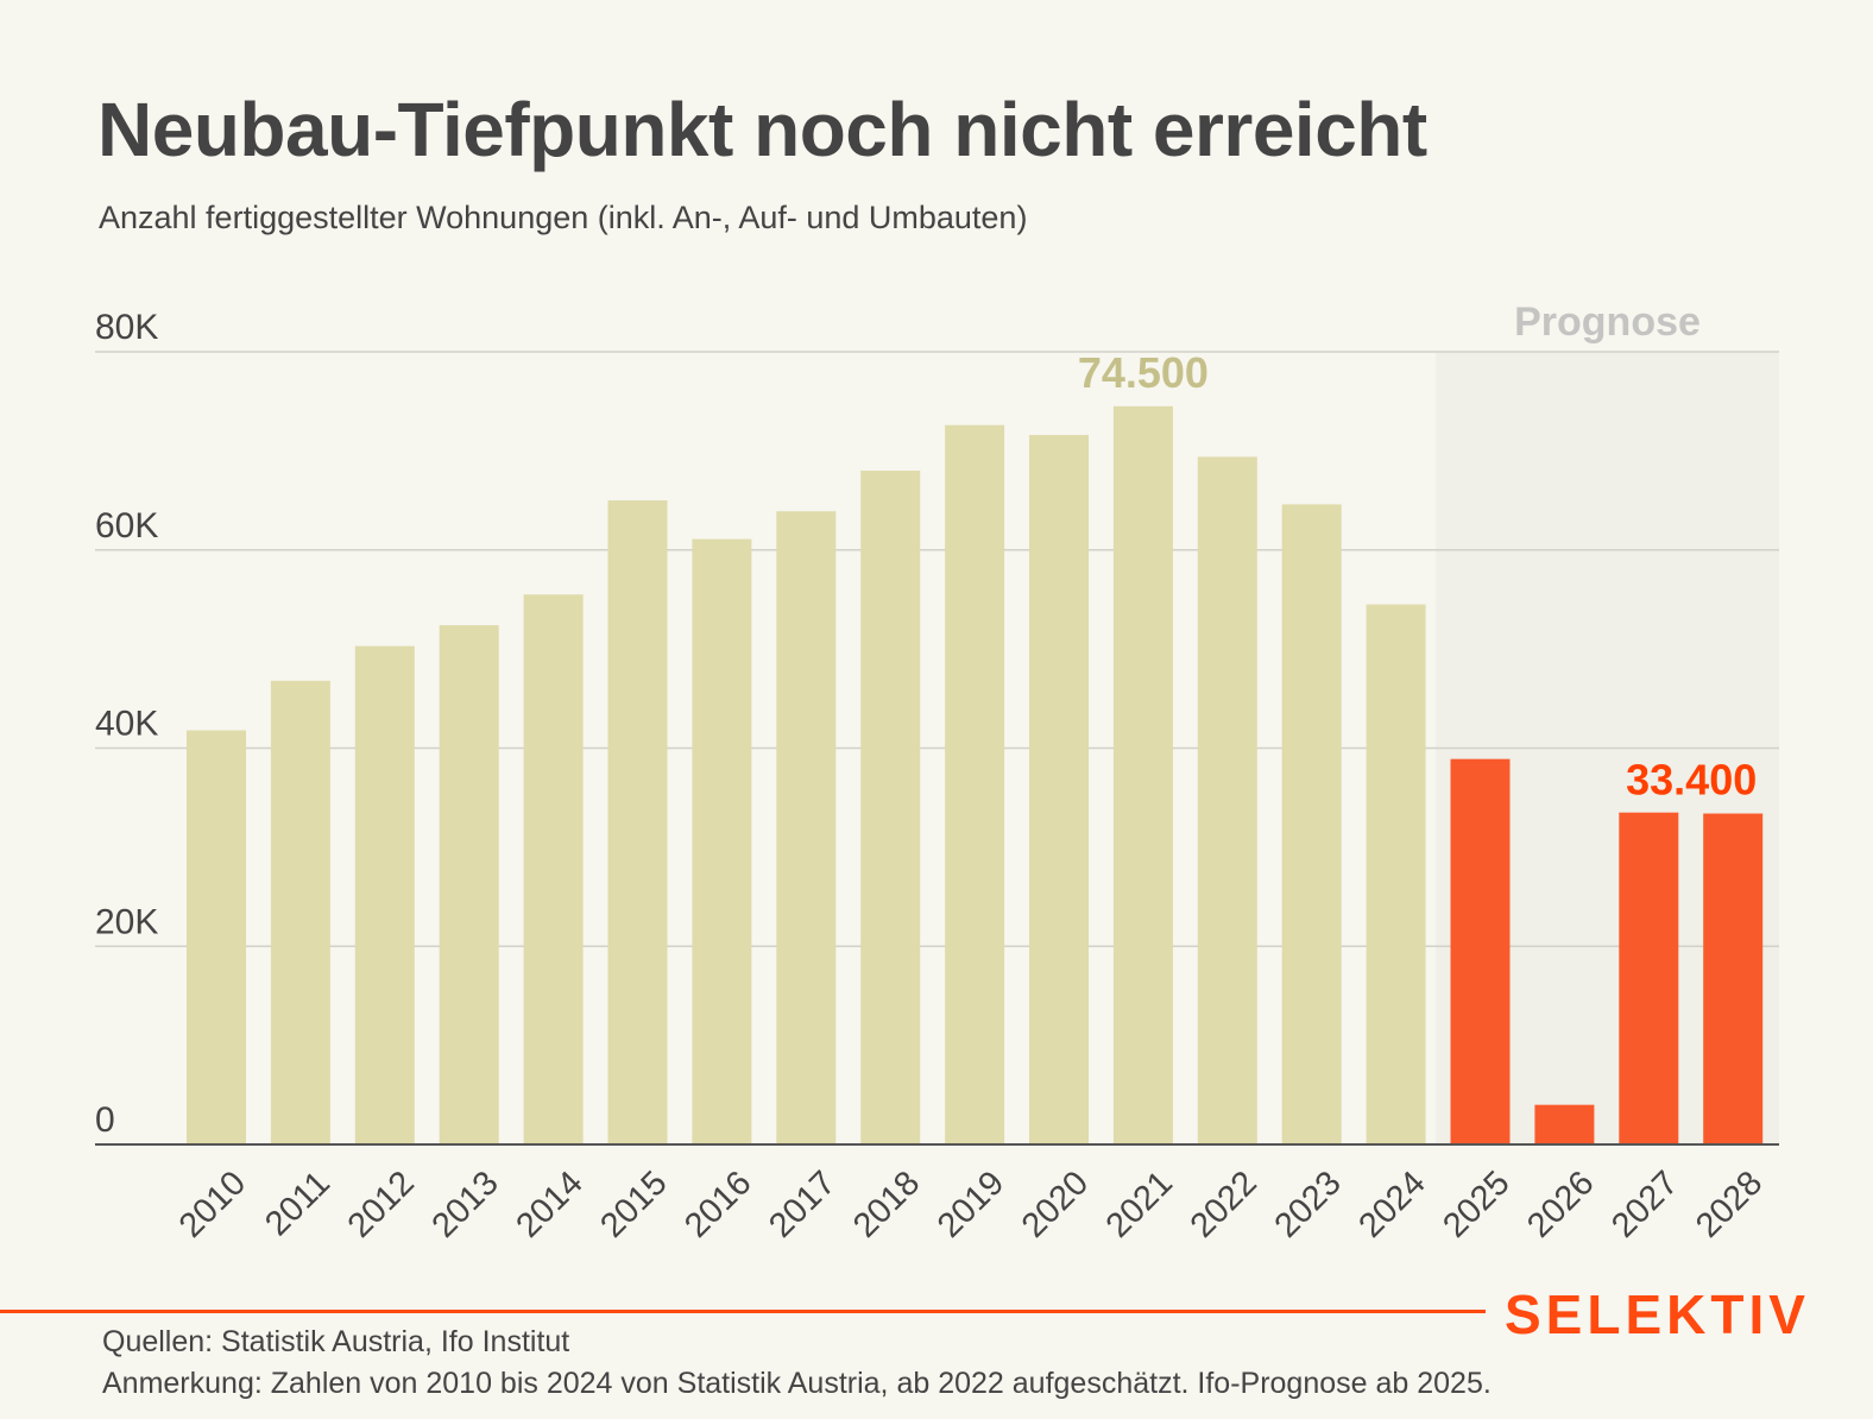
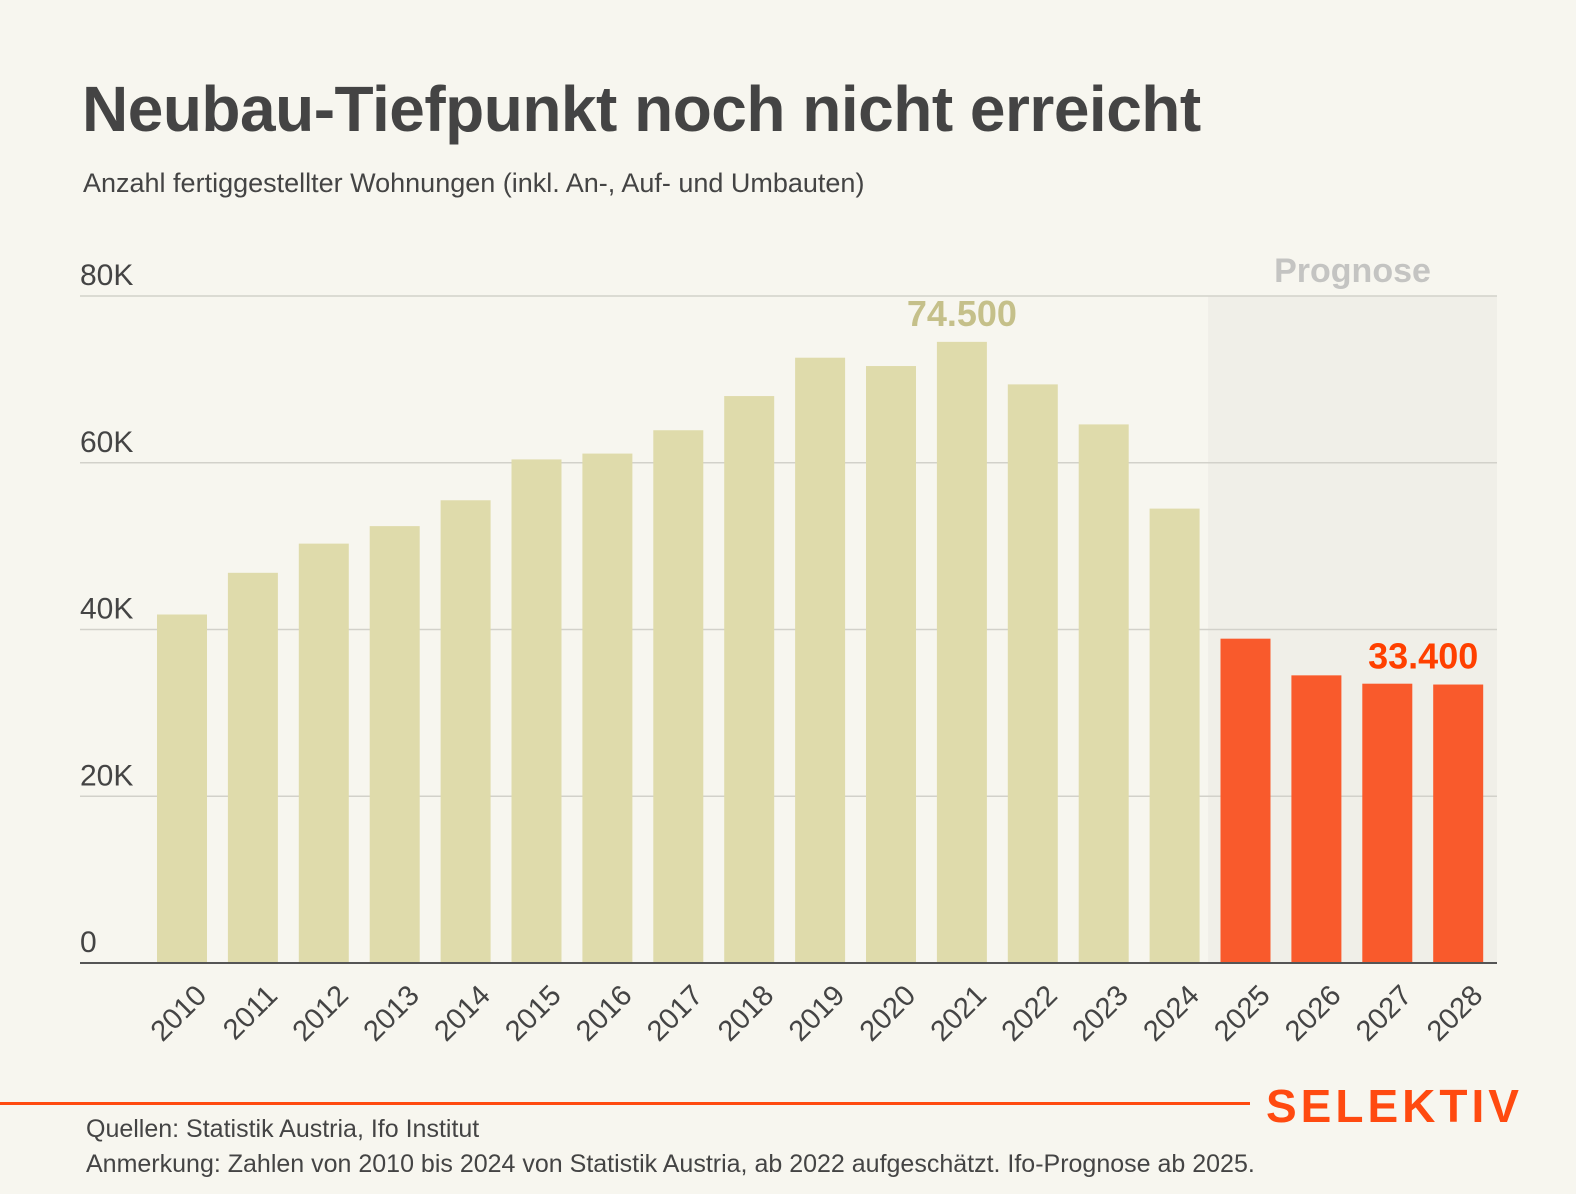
2015: 65K -> 60K
2026: 4K -> 34K
